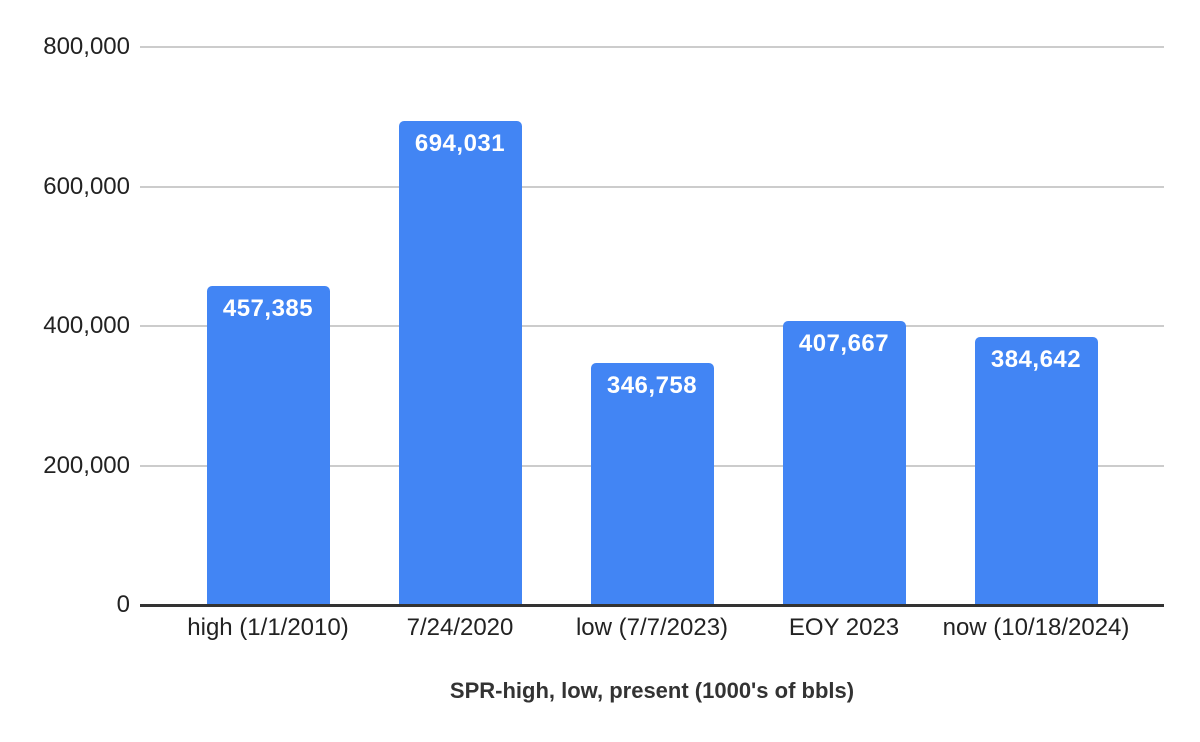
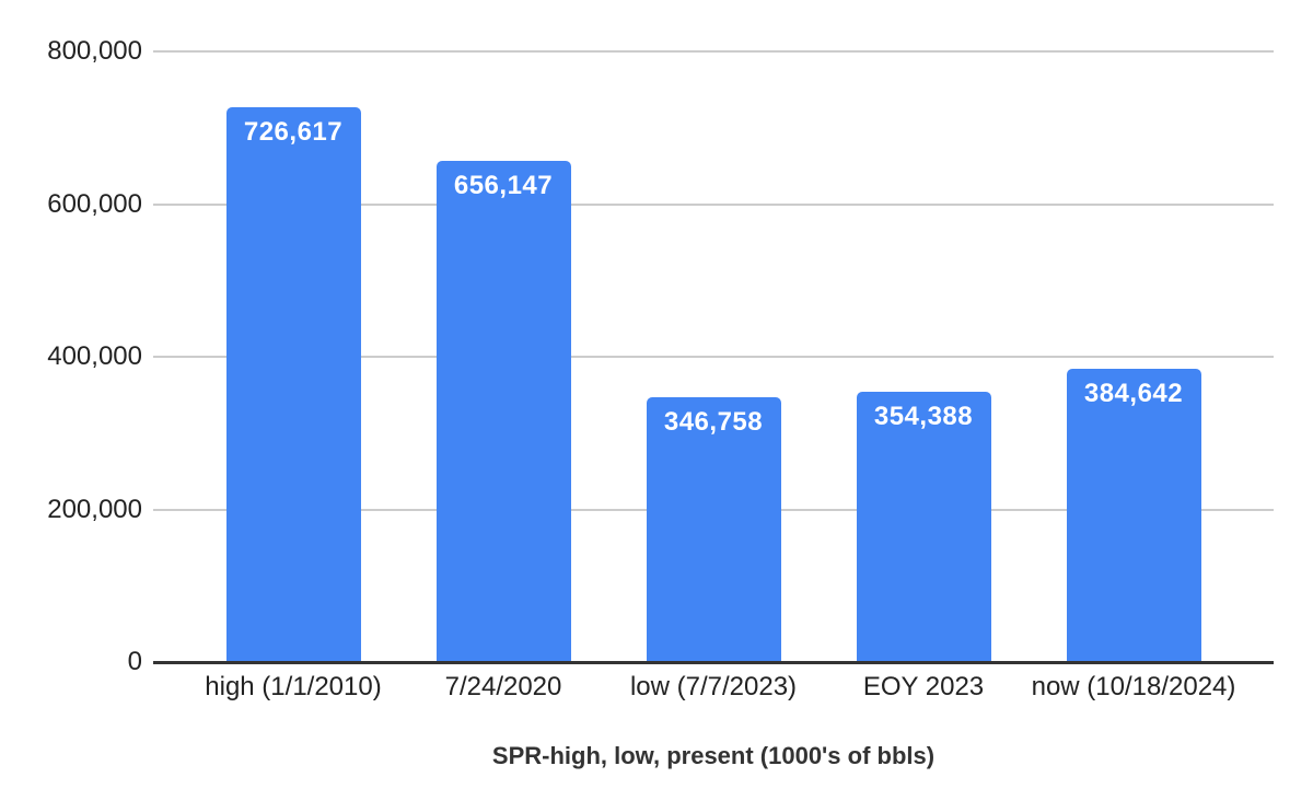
high (1/1/2010): 457,385 -> 726,617
7/24/2020: 694,031 -> 656,147
EOY 2023: 407,667 -> 354,388
